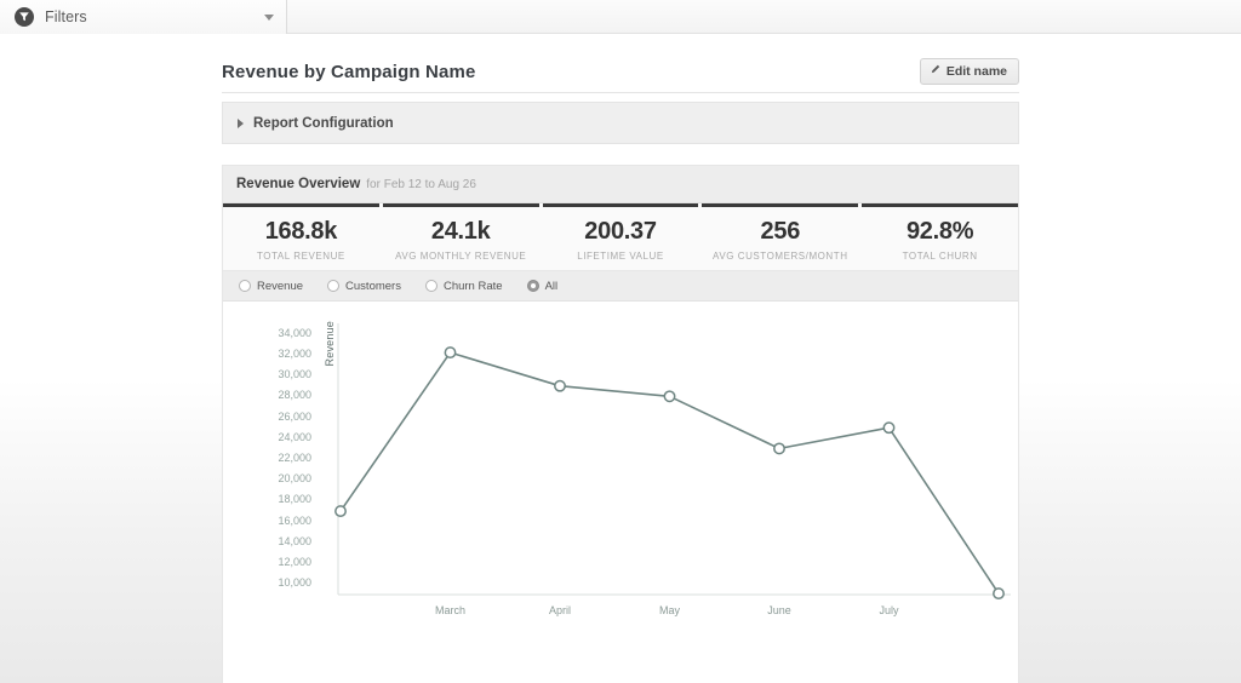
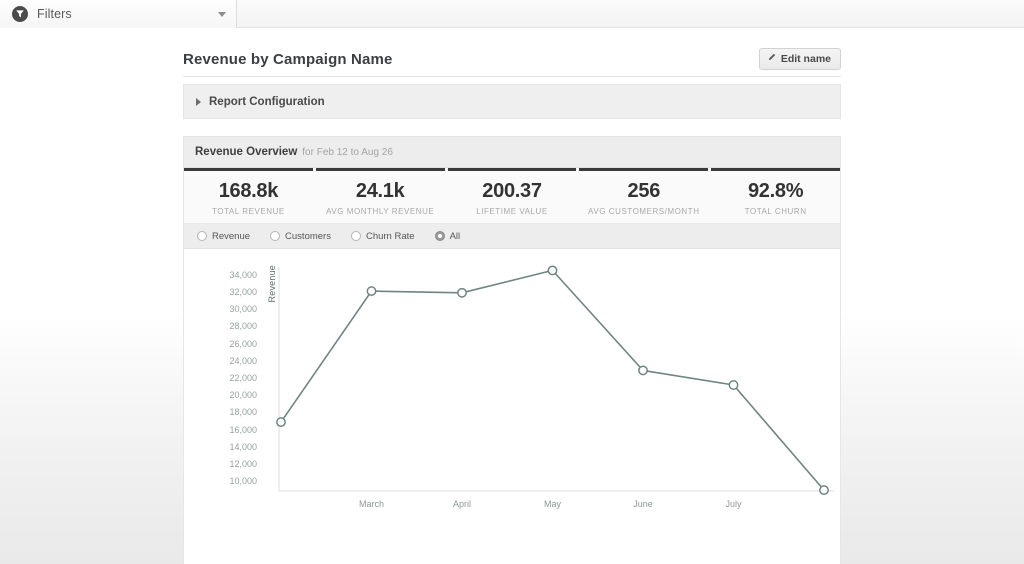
April: 29000 -> 32000
May: 28000 -> 35000
July: 25000 -> 21000
